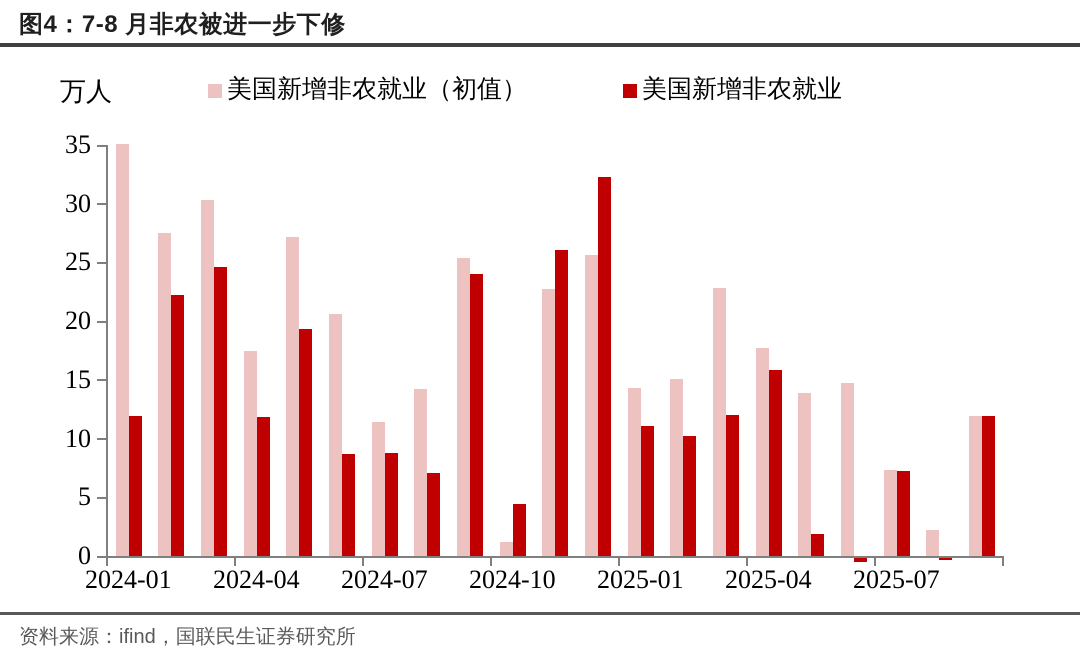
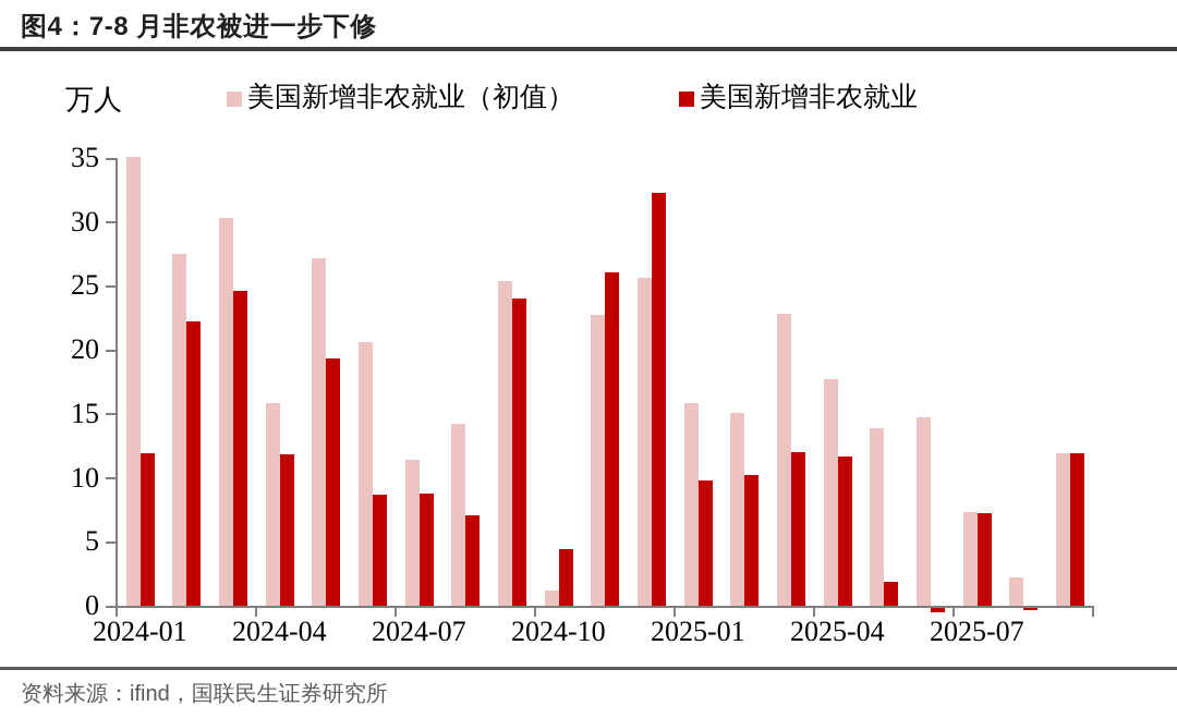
美国新增非农就业（初值）/2024-04: 17.5 -> 15.8
美国新增非农就业（初值）/2025-01: 14.3 -> 15.8
美国新增非农就业/2025-01: 11.1 -> 9.8
美国新增非农就业/2025-04: 15.8 -> 11.7
